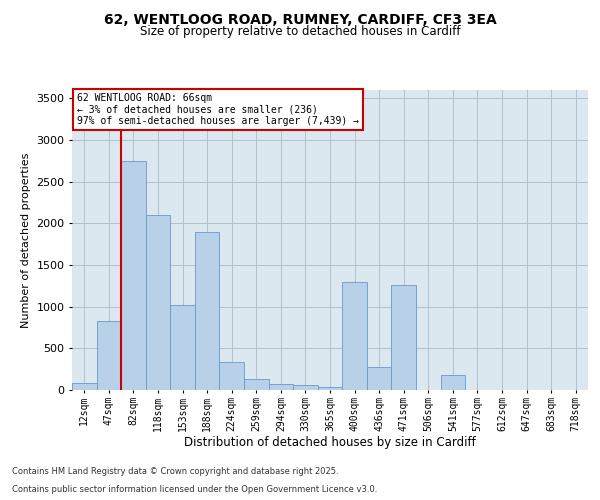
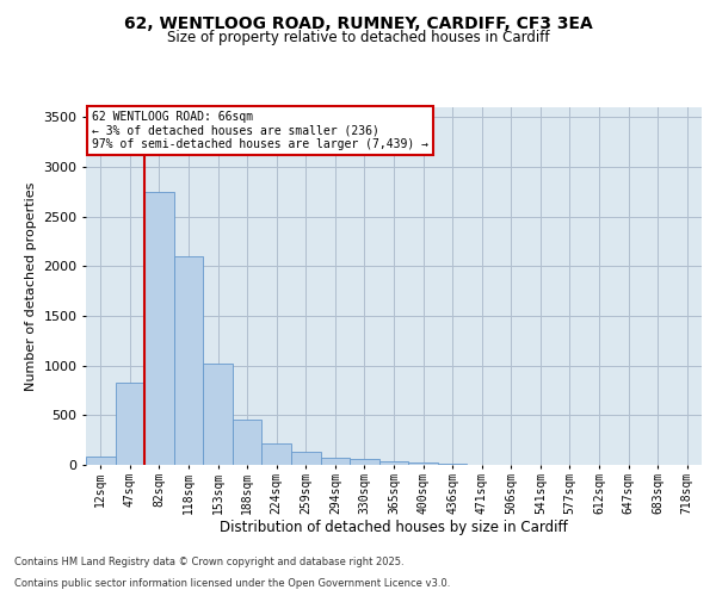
188sqm: 1900 -> 460
224sqm: 340 -> 220
400sqm: 1300 -> 20
436sqm: 280 -> 10
471sqm: 1260 -> 0
541sqm: 180 -> 0
